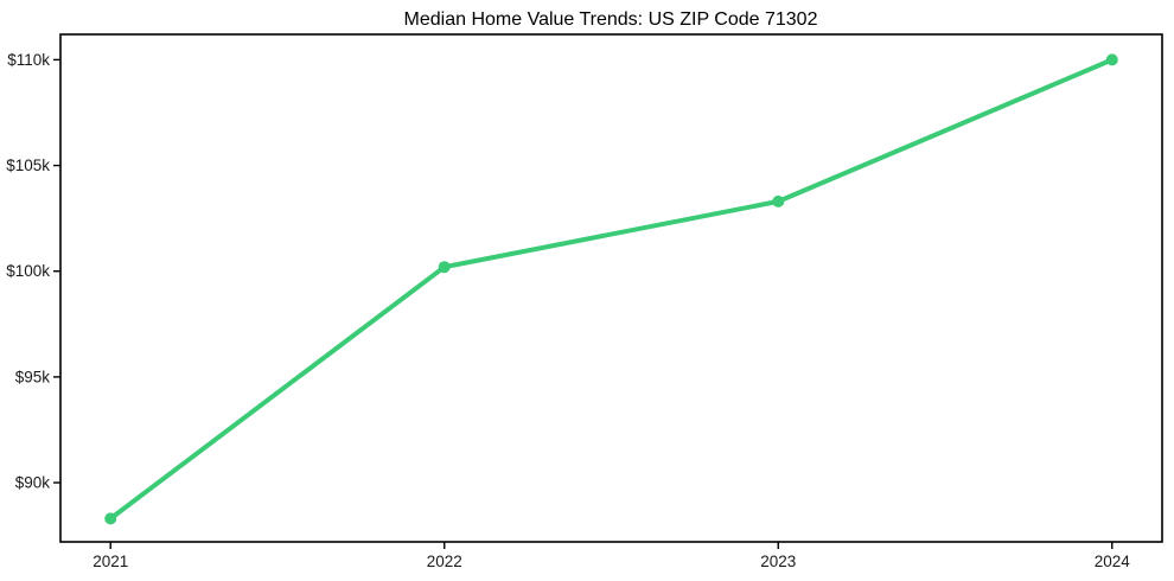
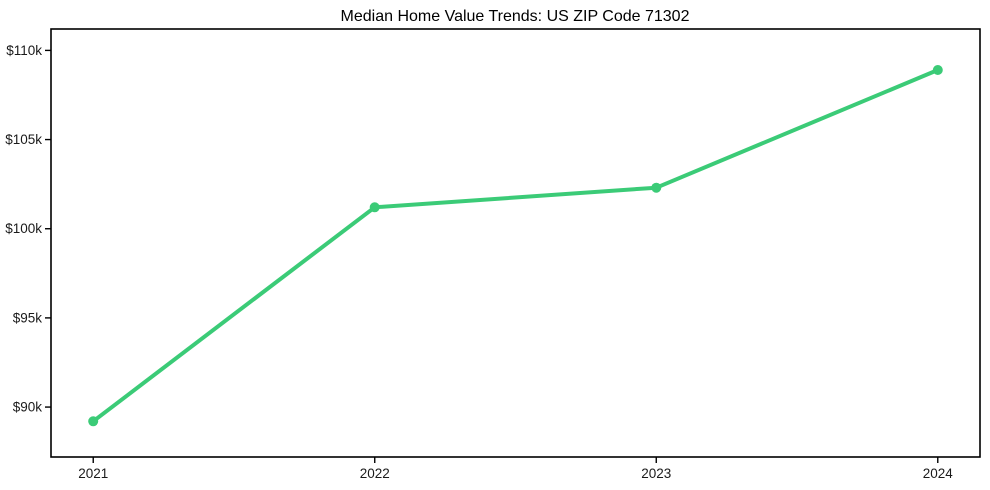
2021: $88.3k -> $89.2k
2022: $100.2k -> $101.2k
2023: $103.3k -> $102.3k
2024: $110.0k -> $108.9k
